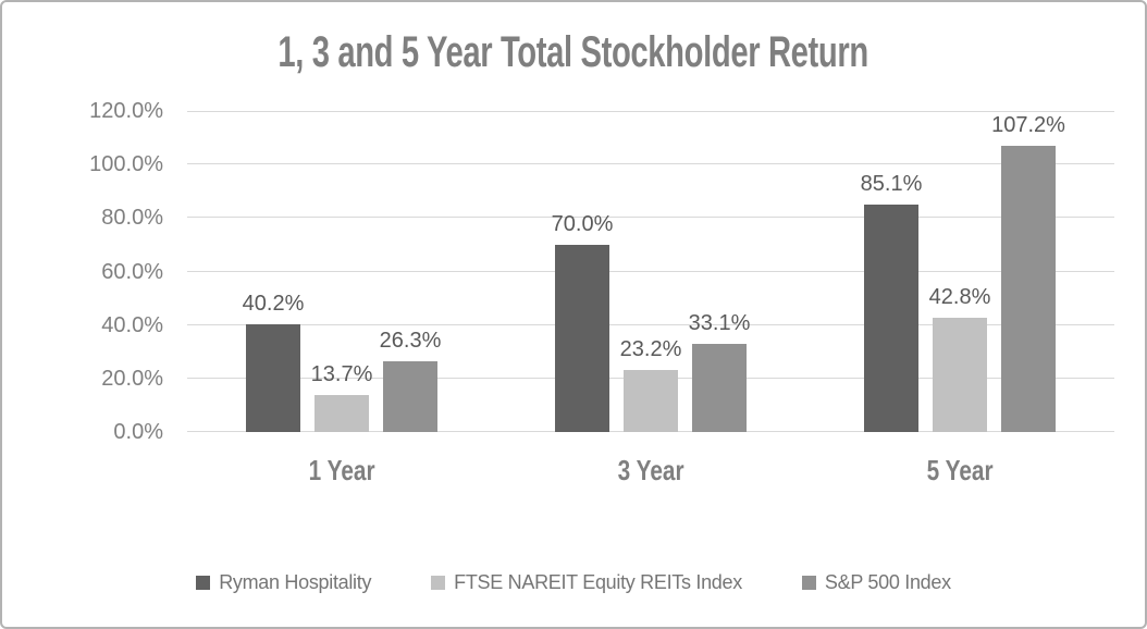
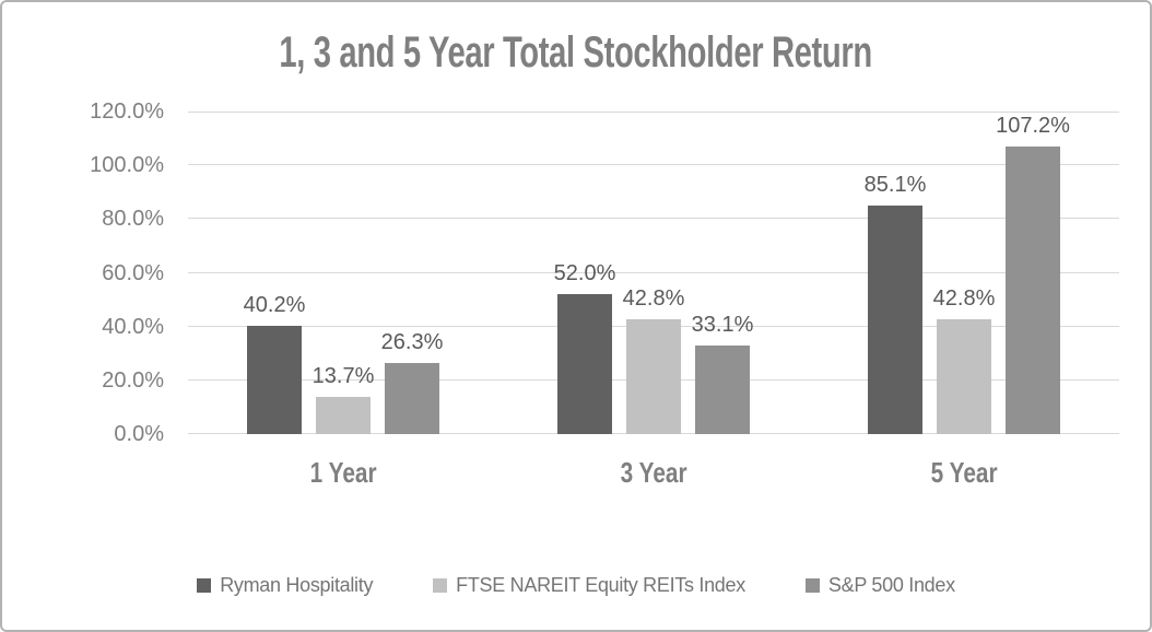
Ryman Hospitality/3 Year: 70.0% -> 52.0%
FTSE NAREIT Equity REITs Index/3 Year: 23.2% -> 42.8%
